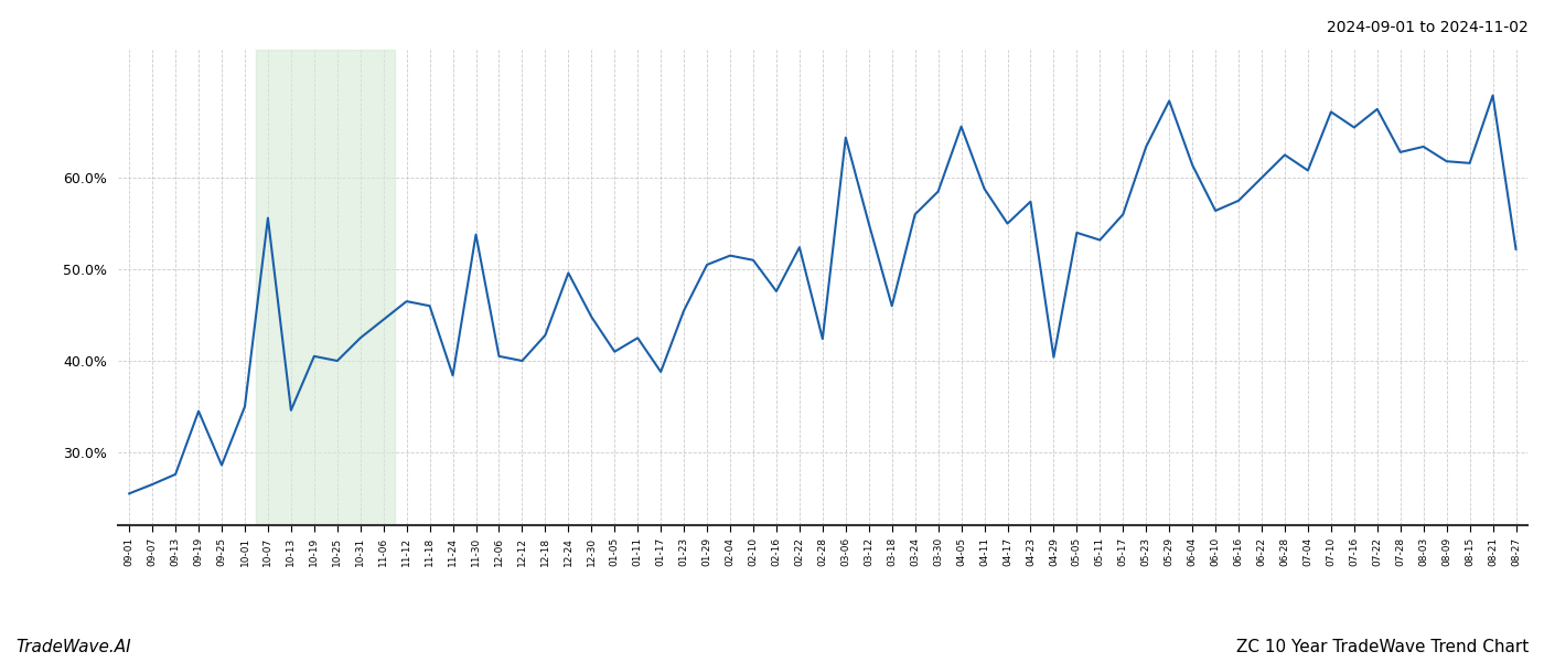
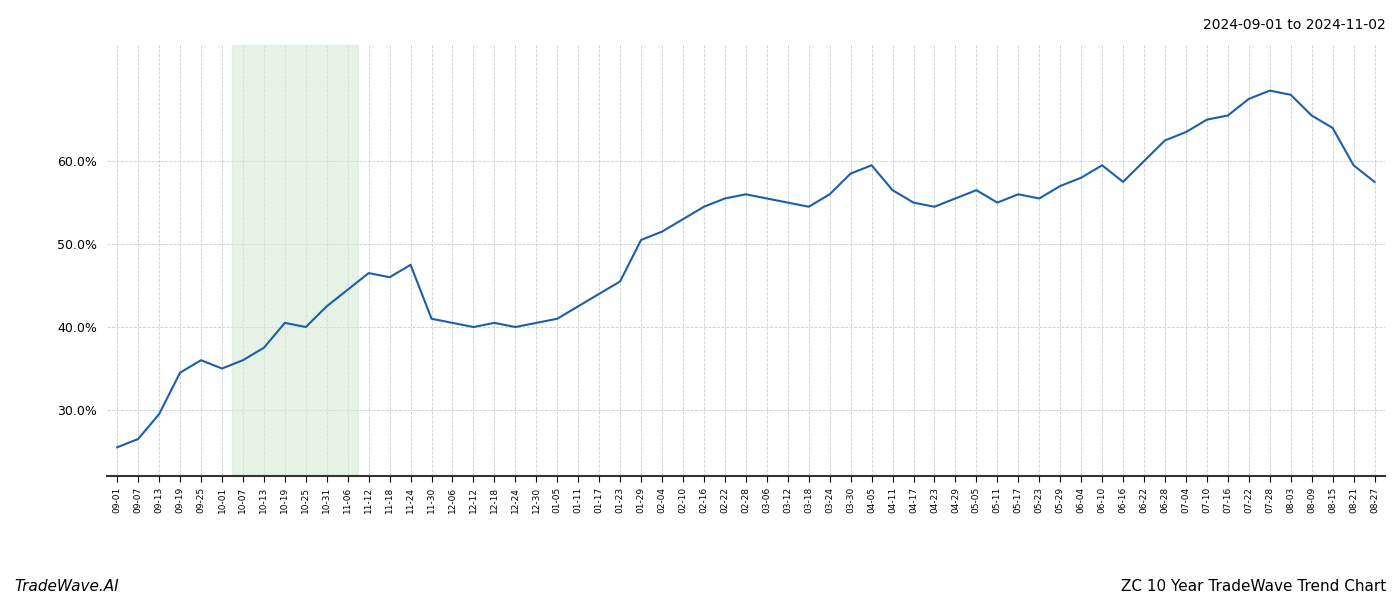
09-13: 27.6% -> 29.5%
09-25: 28.6% -> 36.0%
10-07: 55.6% -> 36.0%
10-13: 34.6% -> 37.5%
11-24: 38.4% -> 47.5%
11-30: 53.8% -> 41.0%
12-18: 42.8% -> 40.5%
12-24: 49.6% -> 40.0%
12-30: 44.8% -> 40.5%
01-17: 38.8% -> 44.0%
02-10: 51.0% -> 53.0%
02-16: 47.6% -> 54.5%
02-22: 52.4% -> 55.5%
02-28: 42.4% -> 56.0%
03-06: 64.4% -> 55.5%
03-18: 46.0% -> 54.5%
04-05: 65.6% -> 59.5%
04-11: 58.8% -> 56.5%
04-23: 57.4% -> 54.5%
04-29: 40.4% -> 55.5%
05-05: 54.0% -> 56.5%
05-11: 53.2% -> 55.0%
05-23: 63.4% -> 55.5%
05-29: 68.4% -> 57.0%
06-04: 61.4% -> 58.0%
06-10: 56.4% -> 59.5%
07-04: 60.8% -> 63.5%
07-10: 67.2% -> 65.0%
07-28: 62.8% -> 68.5%
08-03: 63.4% -> 68.0%
08-09: 61.8% -> 65.5%
08-15: 61.6% -> 64.0%
08-21: 69.0% -> 59.5%
08-27: 52.2% -> 57.5%
